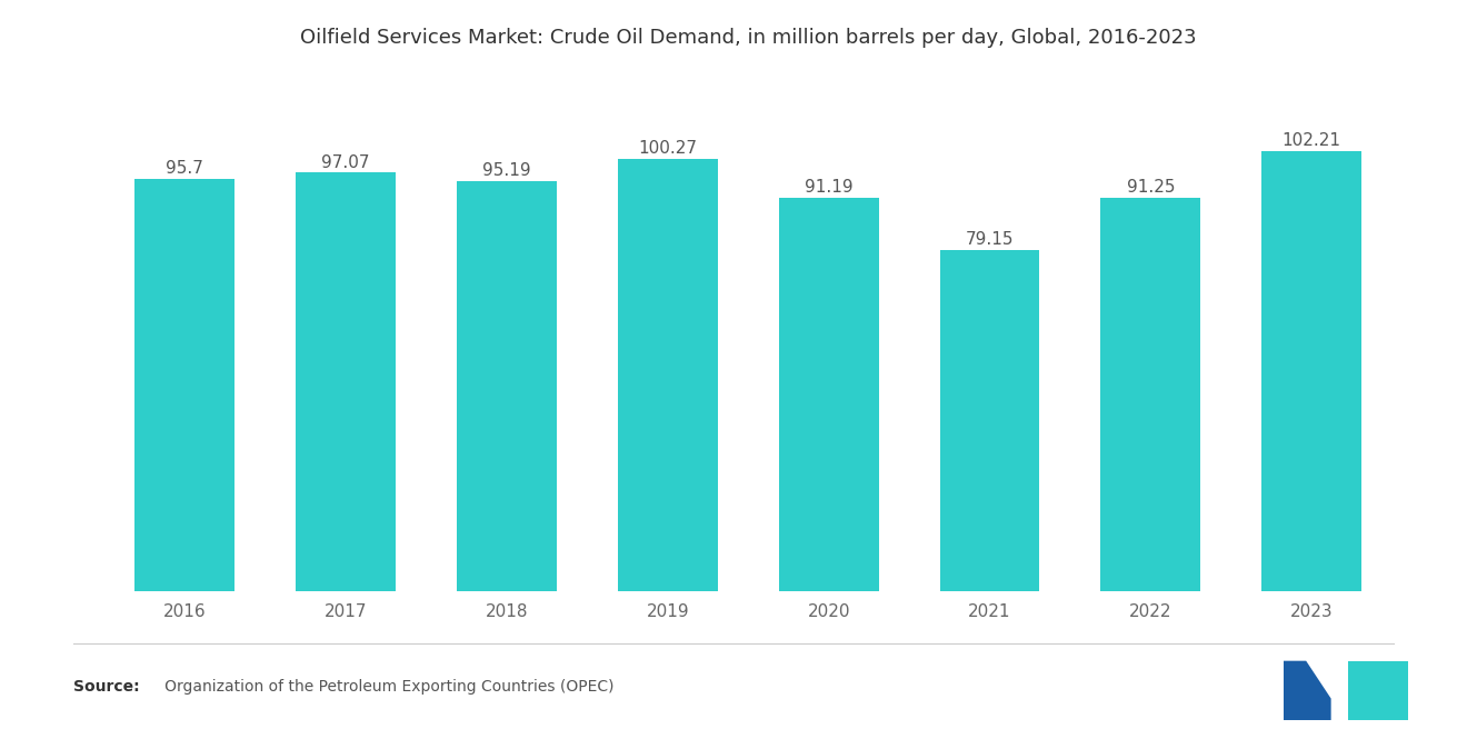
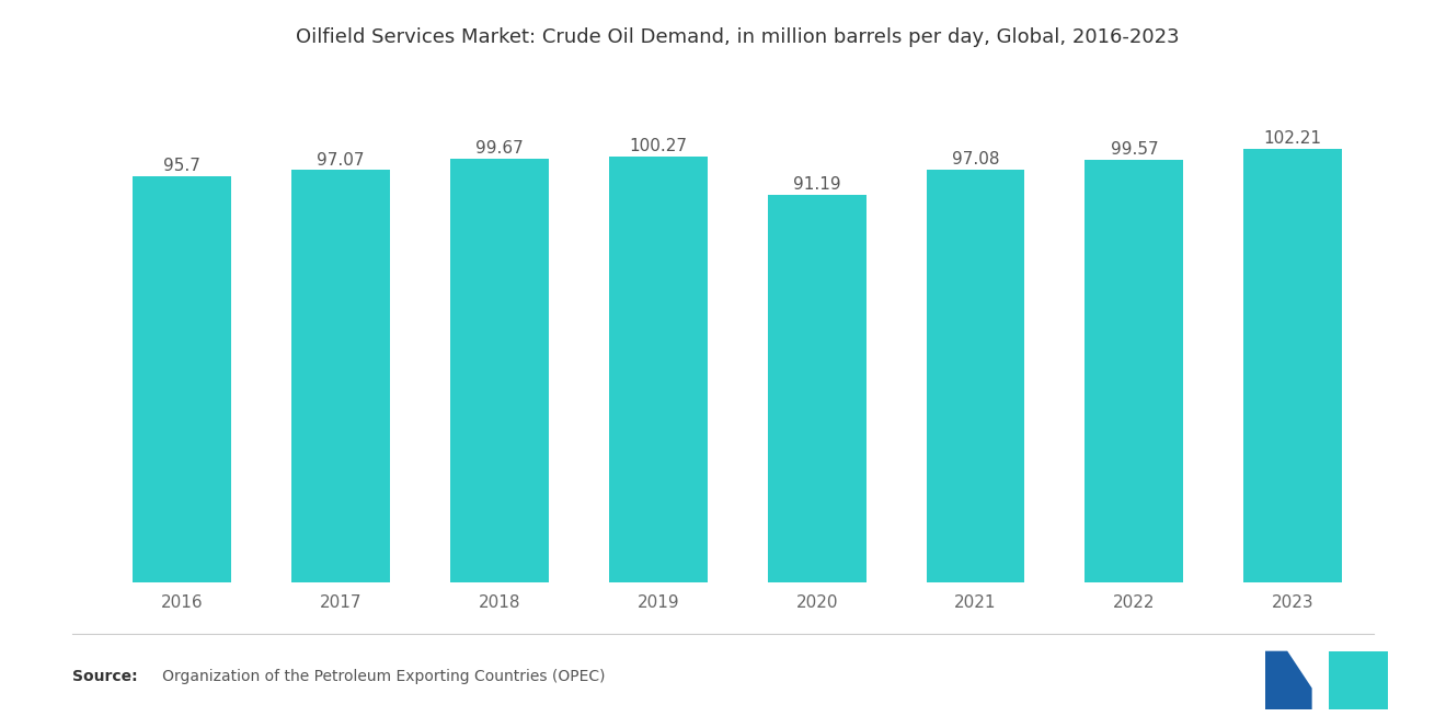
2018: 95.19 -> 99.67
2021: 79.15 -> 97.08
2022: 91.25 -> 99.57
